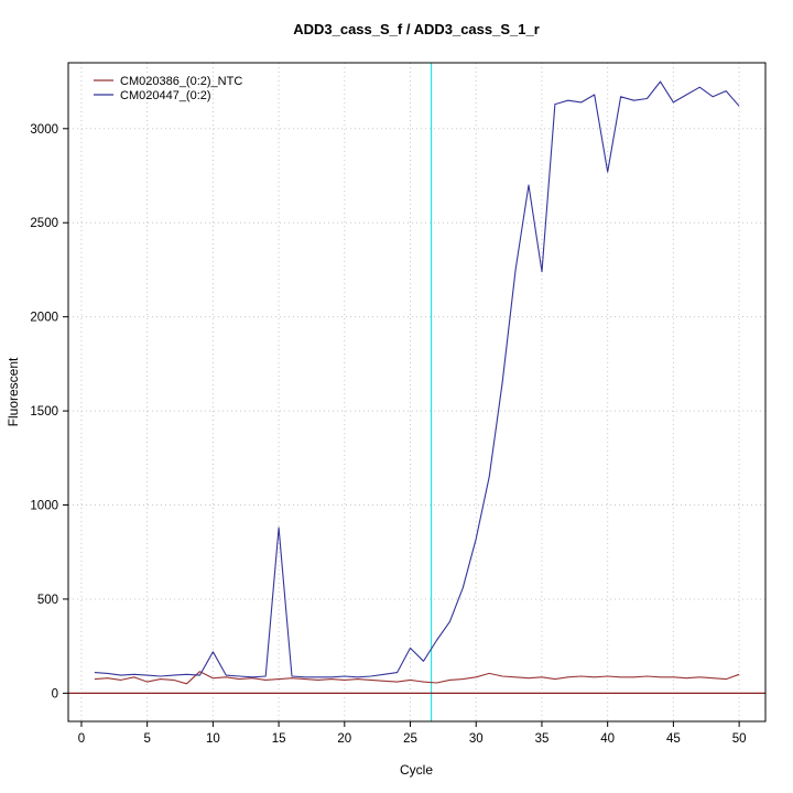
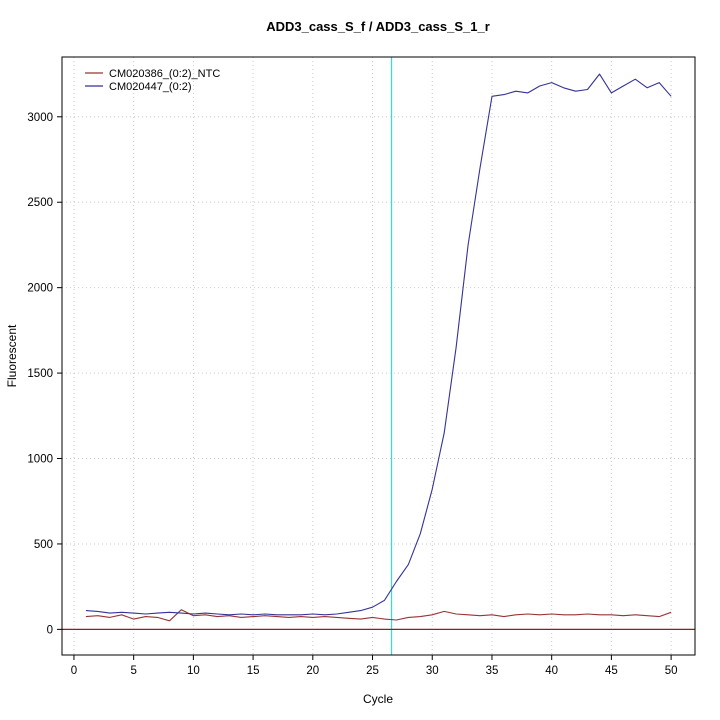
CM020447_(0:2)/10: 220 -> 90
CM020447_(0:2)/15: 880 -> 80
CM020447_(0:2)/25: 240 -> 130
CM020447_(0:2)/35: 2240 -> 3120
CM020447_(0:2)/40: 2770 -> 3200
